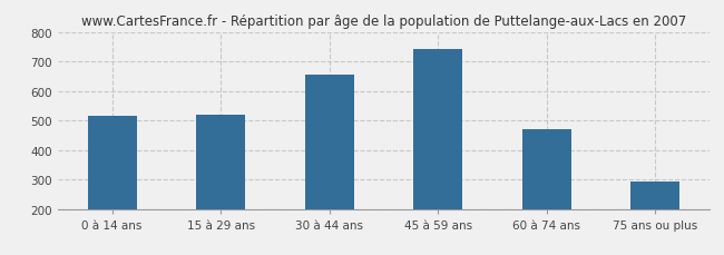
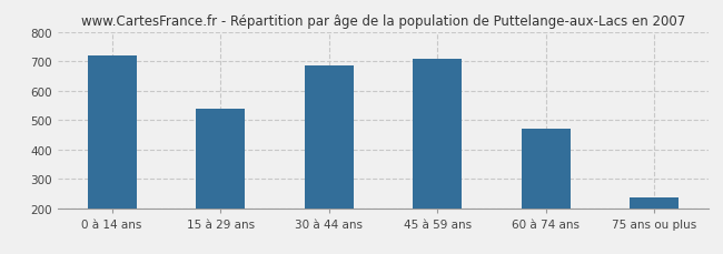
0 à 14 ans: 515 -> 720
15 à 29 ans: 518 -> 540
30 à 44 ans: 655 -> 685
45 à 59 ans: 743 -> 710
75 ans ou plus: 292 -> 235
